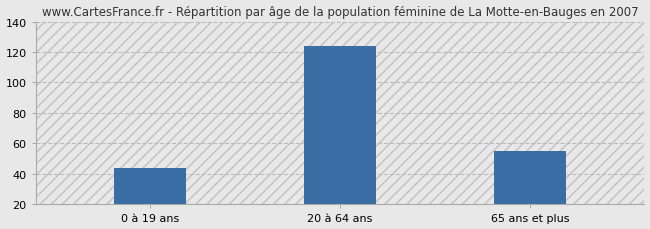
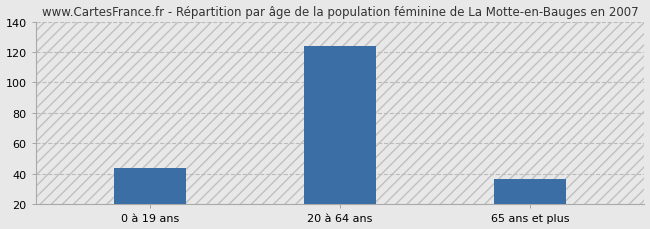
65 ans et plus: 55 -> 37
